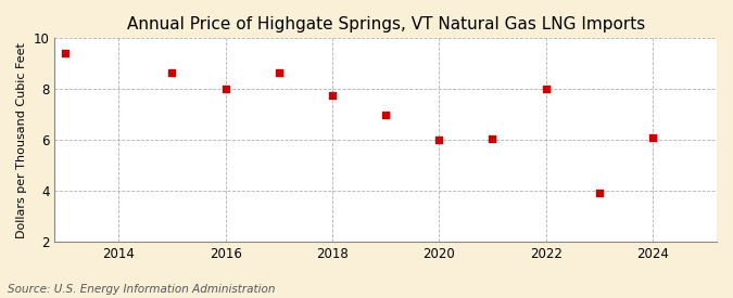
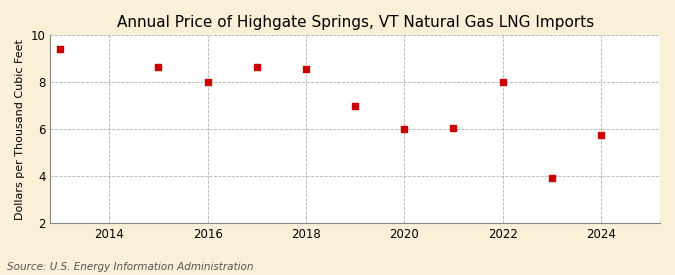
2018: 7.75 -> 8.55
2024: 6.10 -> 5.75
